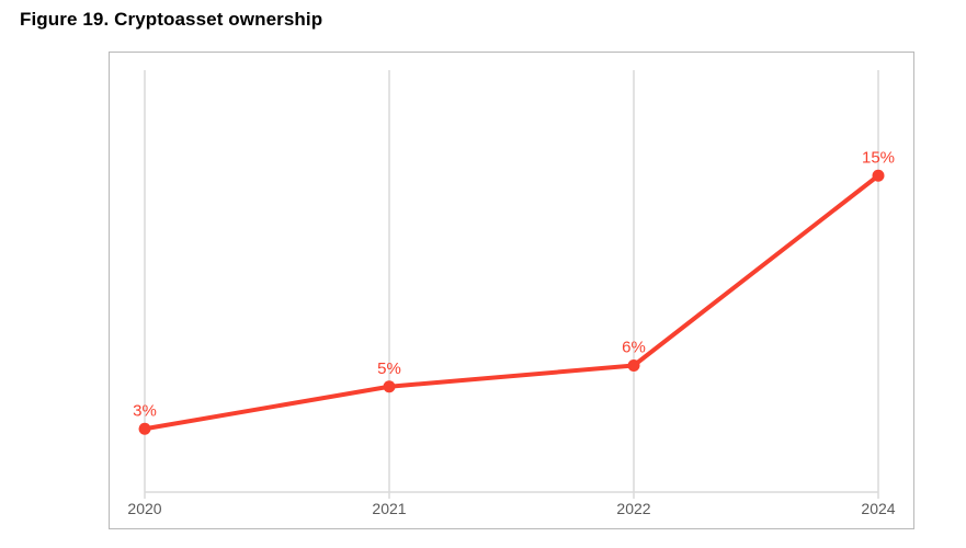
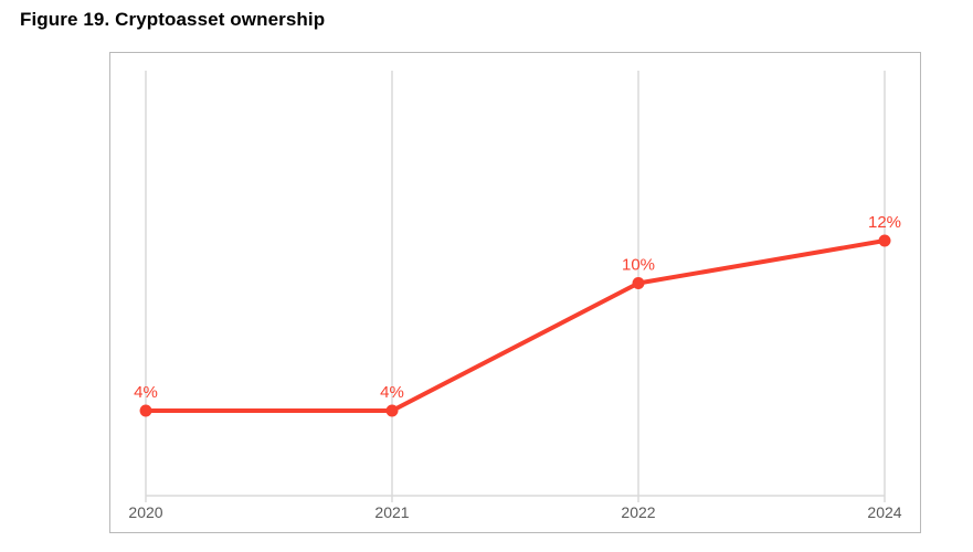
2020: 3% -> 4%
2021: 5% -> 4%
2022: 6% -> 10%
2024: 15% -> 12%
